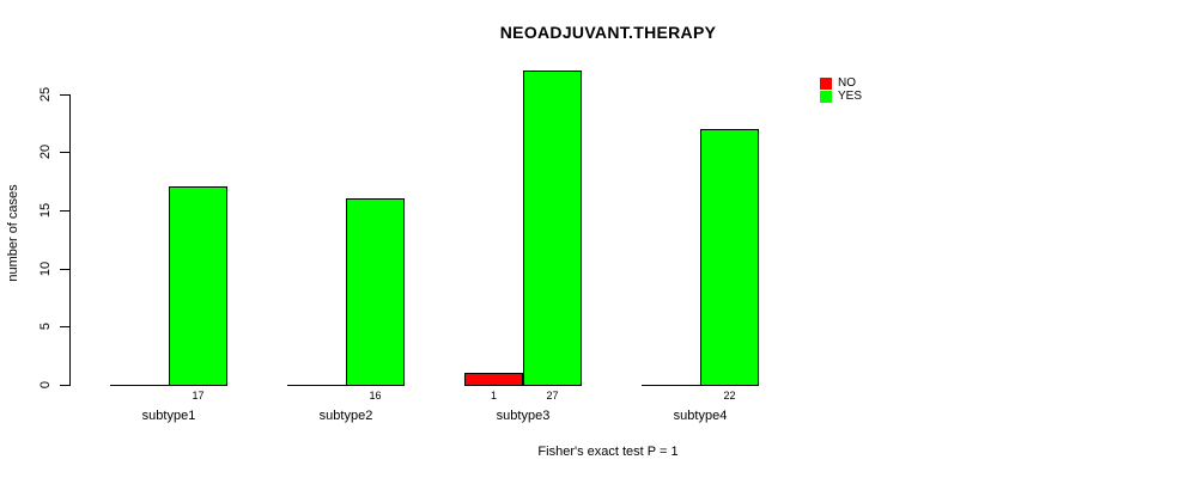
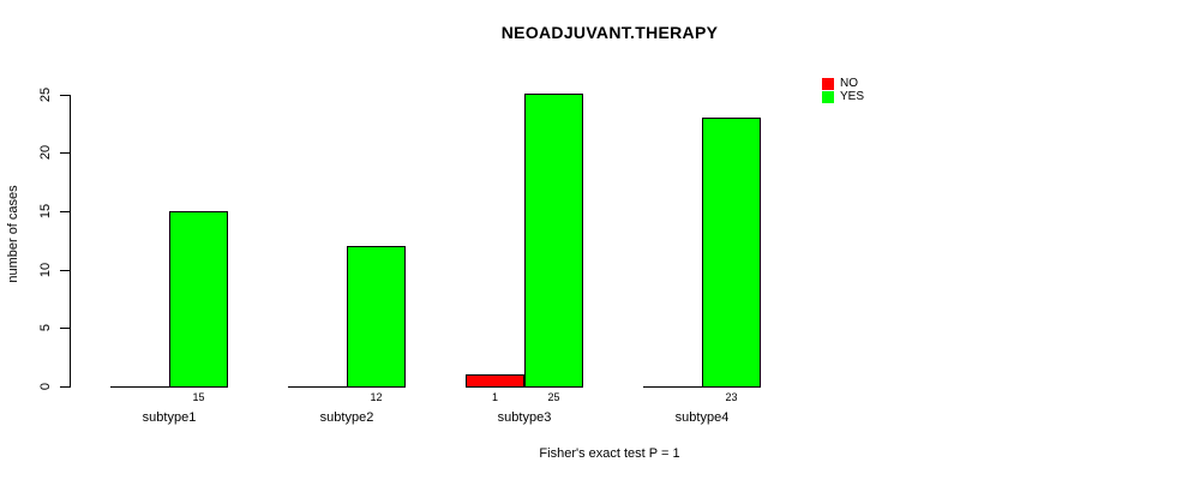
YES/subtype1: 17 -> 15
YES/subtype2: 16 -> 12
YES/subtype3: 27 -> 25
YES/subtype4: 22 -> 23
